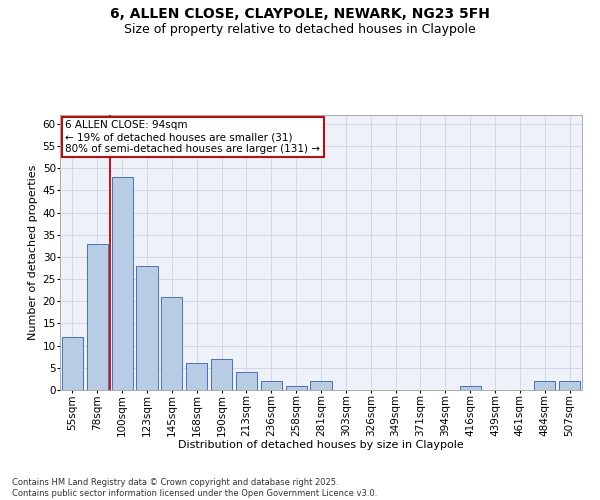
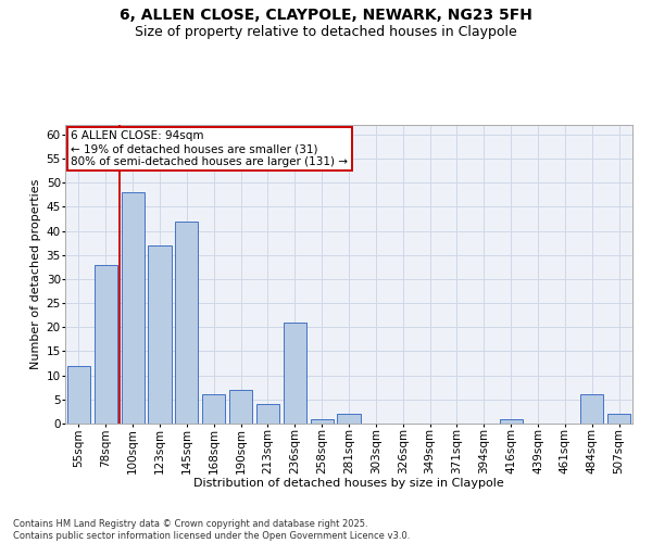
123sqm: 28 -> 37
145sqm: 21 -> 42
236sqm: 2 -> 21
484sqm: 2 -> 6
